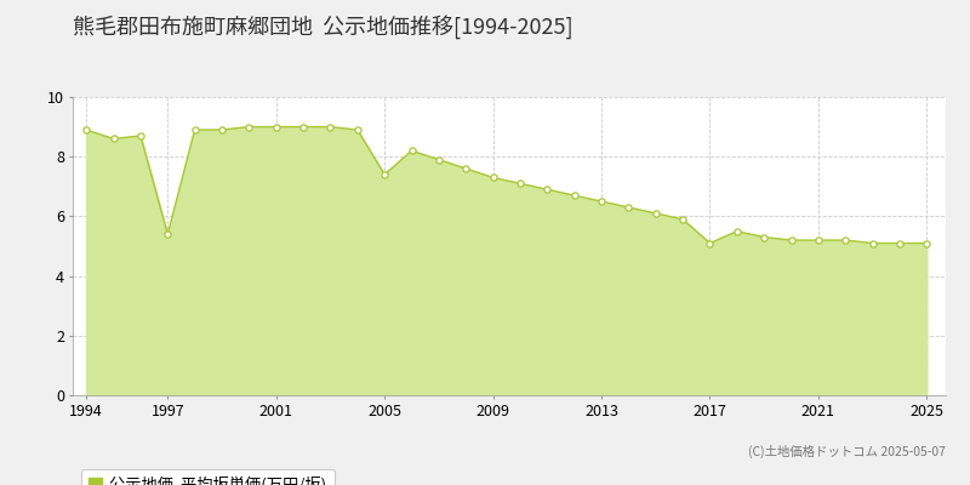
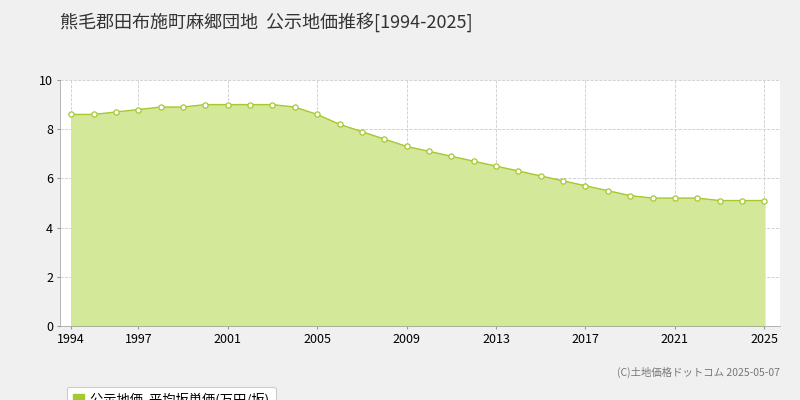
1994: 8.9 -> 8.6
1997: 5.4 -> 8.8
2005: 7.4 -> 8.6
2017: 5.1 -> 5.7
